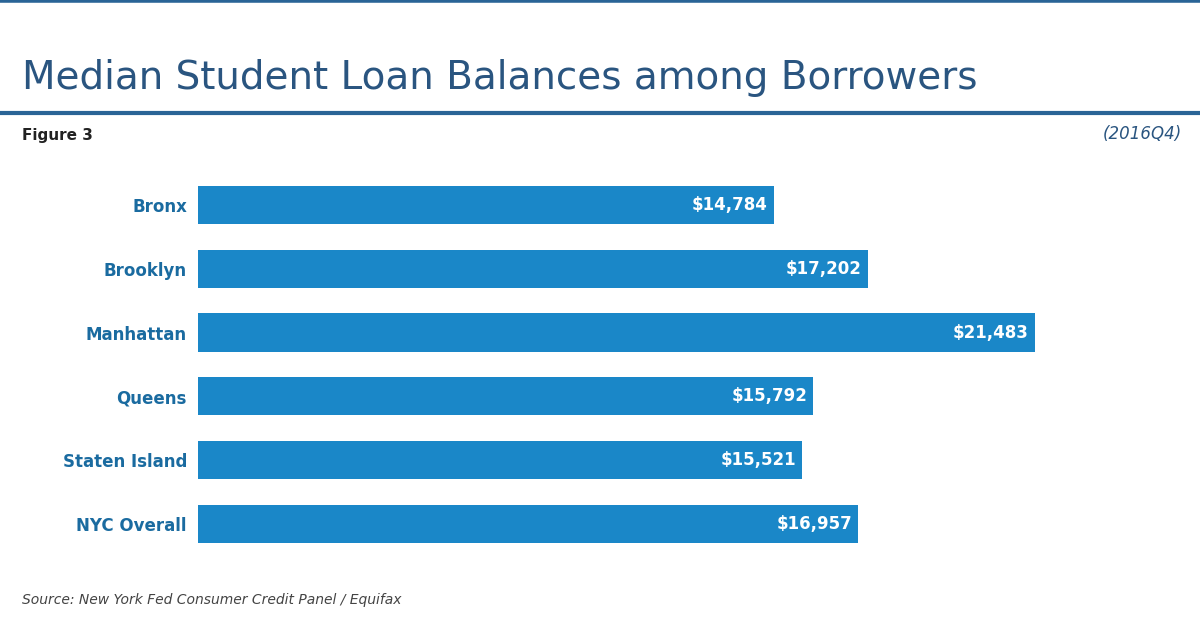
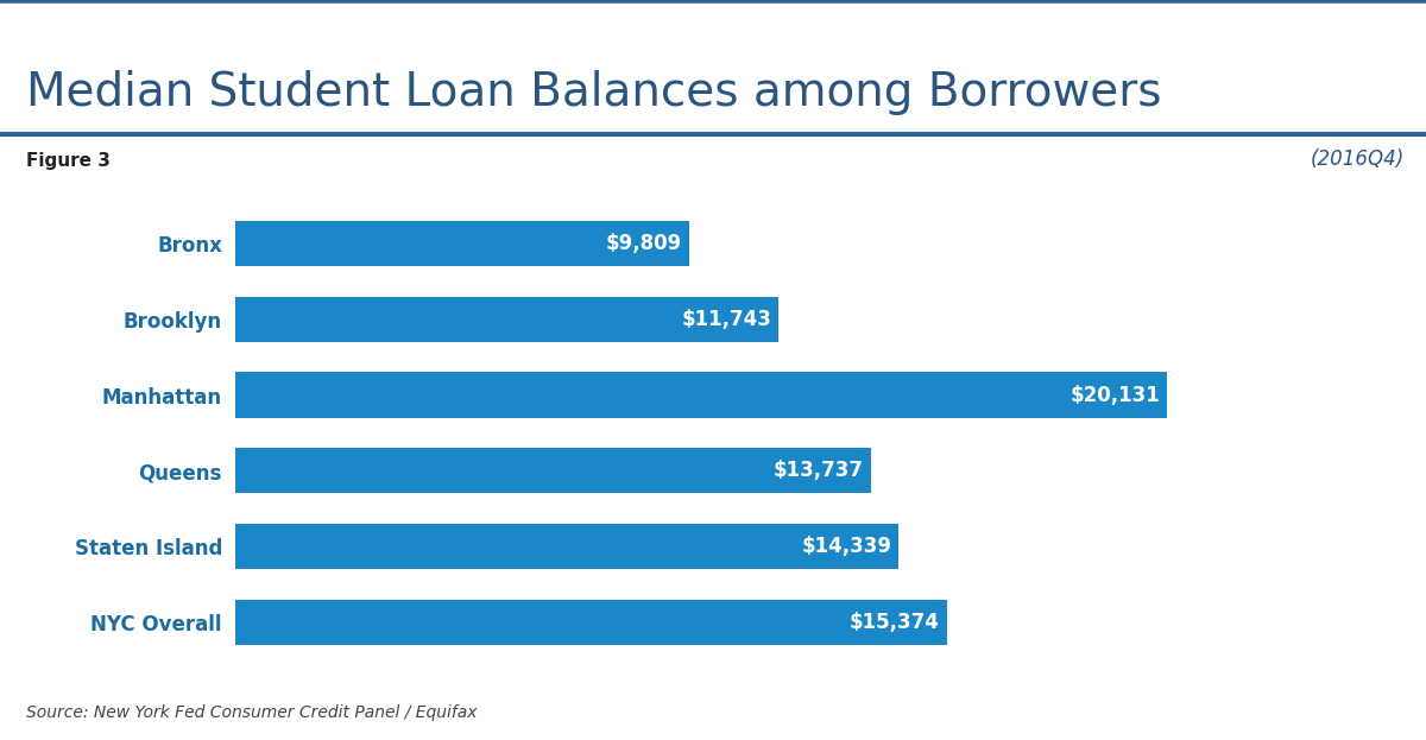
Bronx: $14,784 -> $9,809
Brooklyn: $17,202 -> $11,743
Manhattan: $21,483 -> $20,131
Queens: $15,792 -> $13,737
Staten Island: $15,521 -> $14,339
NYC Overall: $16,957 -> $15,374
